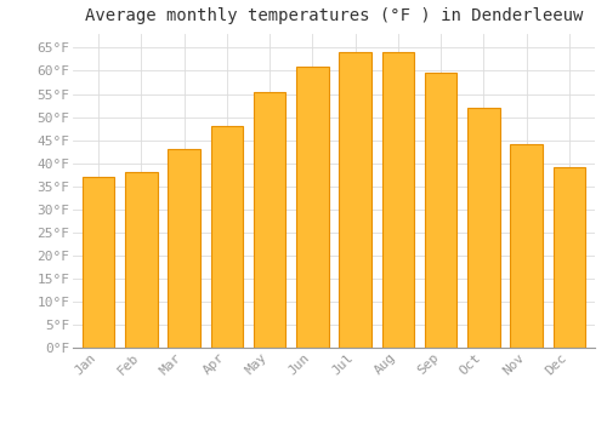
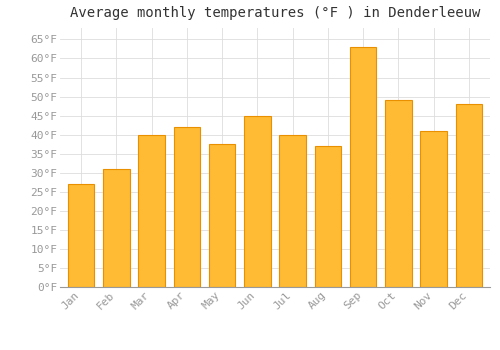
Jan: 37.0°F -> 27.0°F
Feb: 38.0°F -> 31.0°F
Mar: 43.0°F -> 40.0°F
Apr: 48.0°F -> 42.0°F
May: 55.5°F -> 37.5°F
Jun: 61.0°F -> 45.0°F
Jul: 64.0°F -> 40.0°F
Aug: 64.0°F -> 37.0°F
Sep: 59.5°F -> 63.0°F
Oct: 52.0°F -> 49.0°F
Nov: 44.0°F -> 41.0°F
Dec: 39.0°F -> 48.0°F
